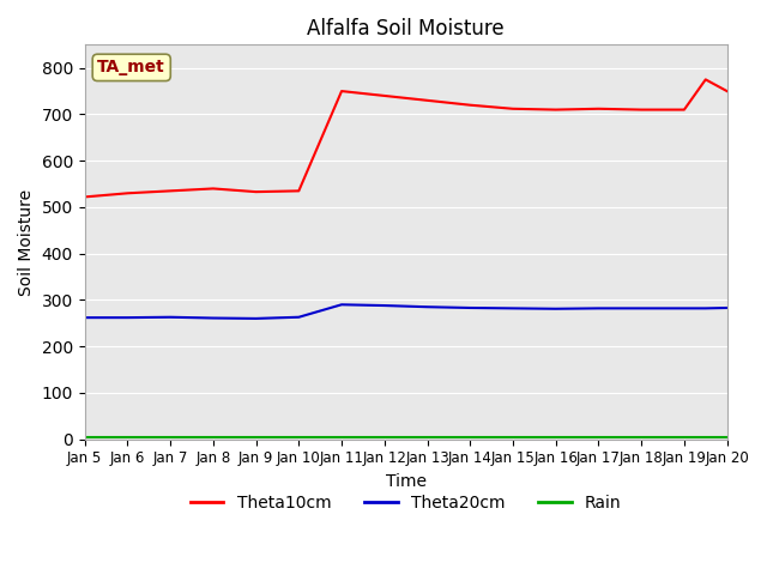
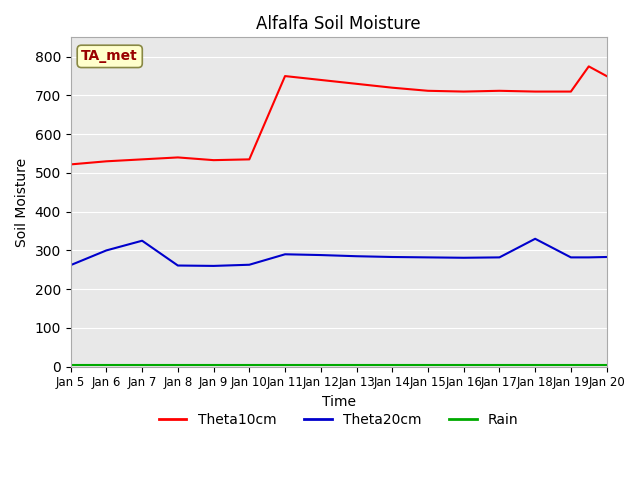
Theta20cm/Jan 6: 262 -> 300
Theta20cm/Jan 7: 263 -> 325
Theta20cm/Jan 18: 282 -> 330
